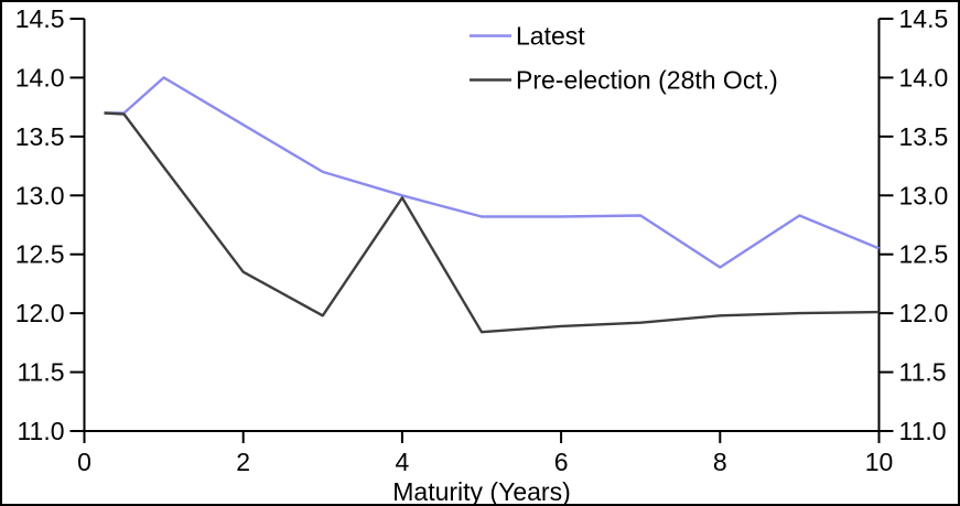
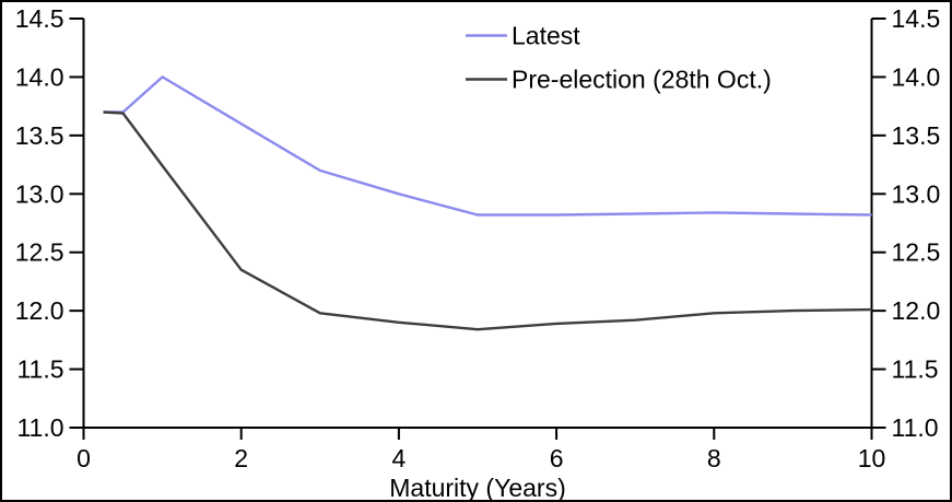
Pre-election (28th Oct.)/4: 12.98 -> 11.90
Latest/8: 12.39 -> 12.84
Latest/10: 12.55 -> 12.82
